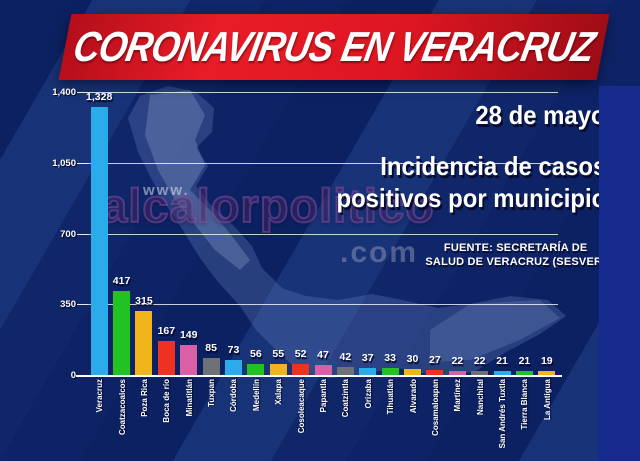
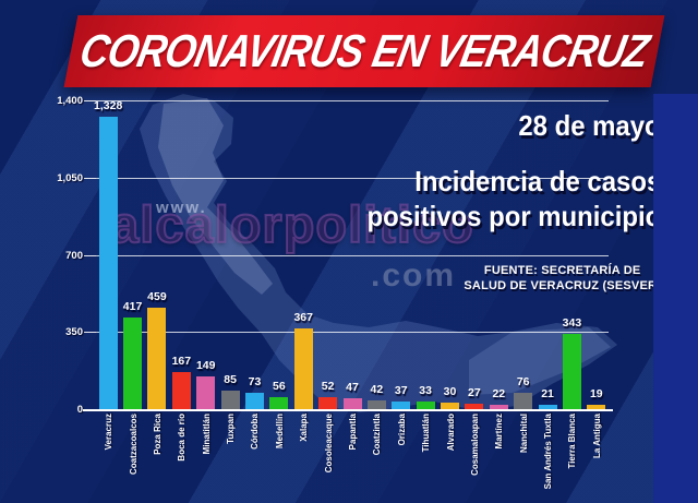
Poza Rica: 315 -> 459
Xalapa: 55 -> 367
Nanchital: 22 -> 76
Tierra Blanca: 21 -> 343
